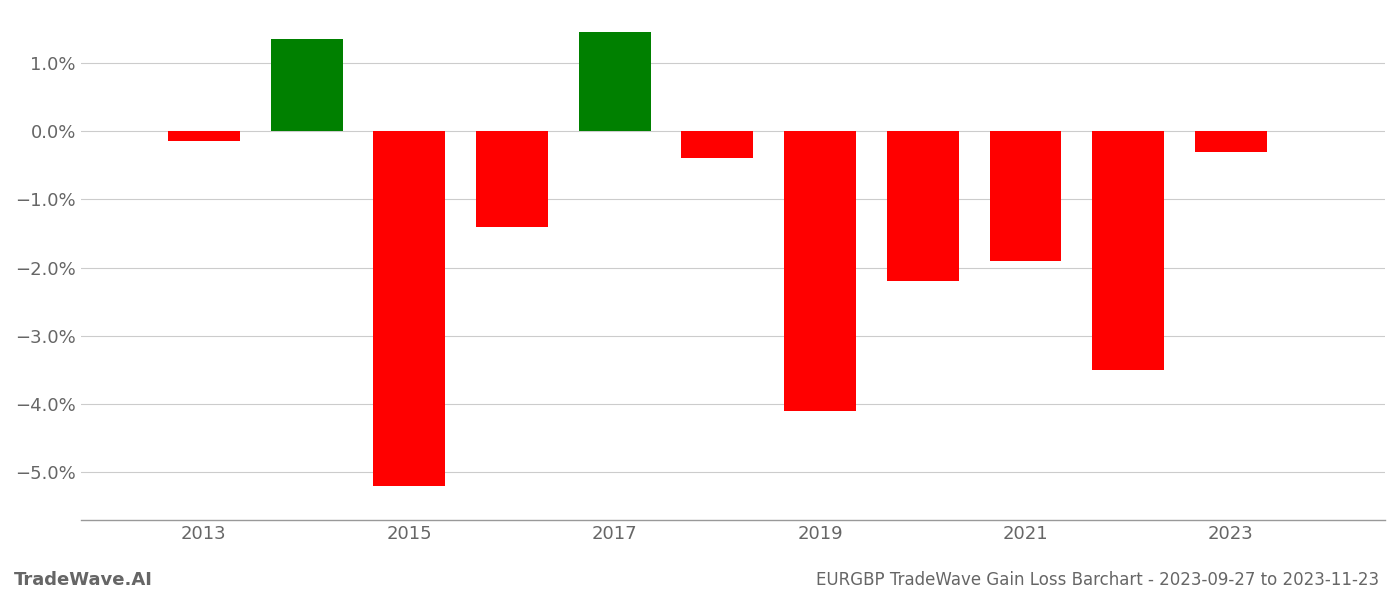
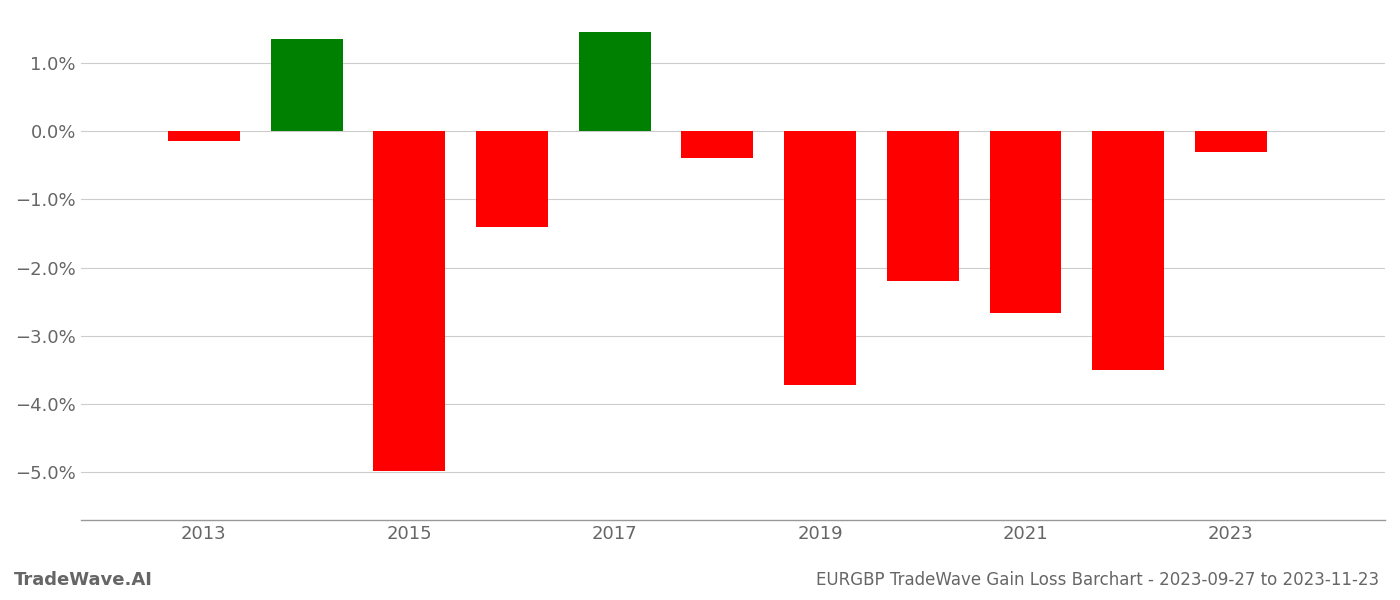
2015: -5.20% -> -4.98%
2019: -4.10% -> -3.72%
2021: -1.90% -> -2.66%
